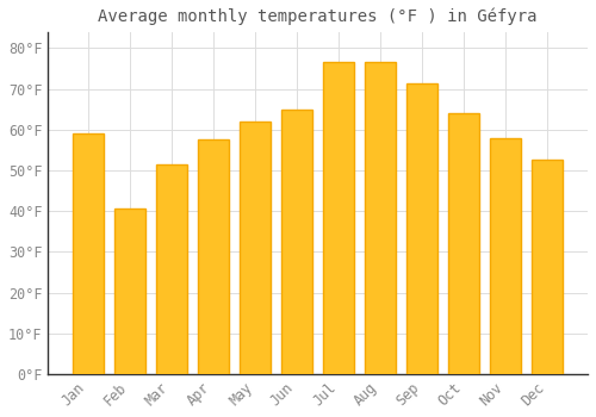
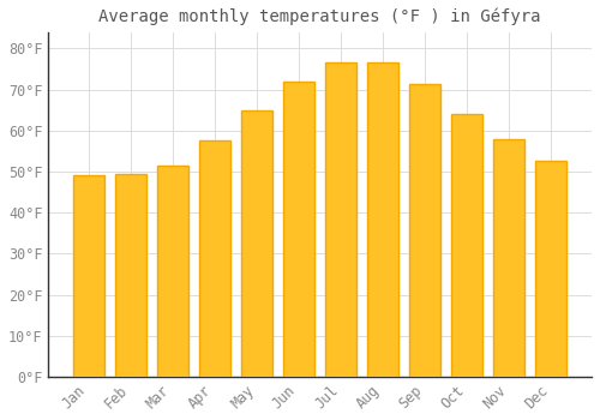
Jan: 59.0°F -> 49.0°F
Feb: 40.5°F -> 49.5°F
May: 62.0°F -> 65.0°F
Jun: 65.0°F -> 72.0°F
